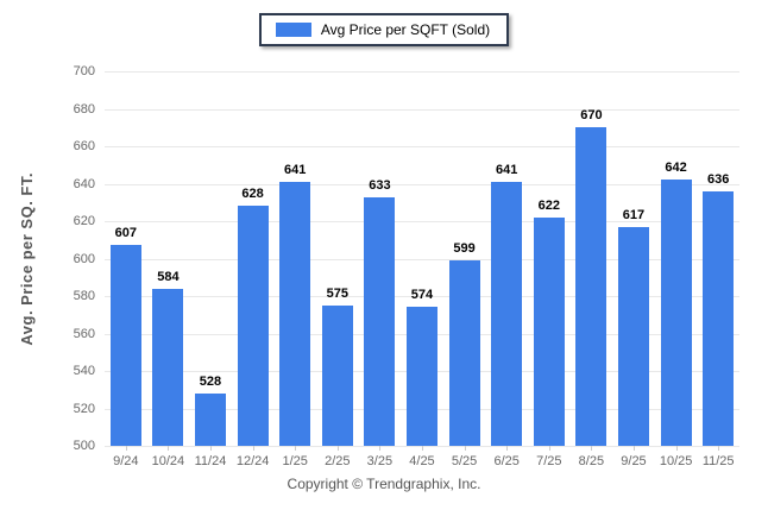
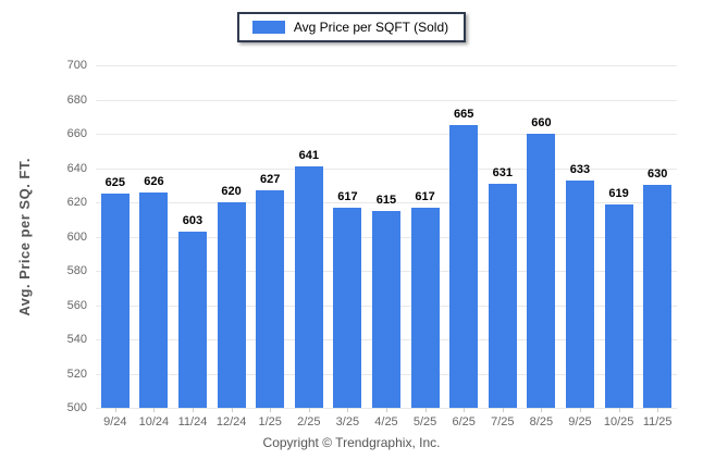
9/24: 607 -> 625
10/24: 584 -> 626
11/24: 528 -> 603
12/24: 628 -> 620
1/25: 641 -> 627
2/25: 575 -> 641
3/25: 633 -> 617
4/25: 574 -> 615
5/25: 599 -> 617
6/25: 641 -> 665
7/25: 622 -> 631
8/25: 670 -> 660
9/25: 617 -> 633
10/25: 642 -> 619
11/25: 636 -> 630
